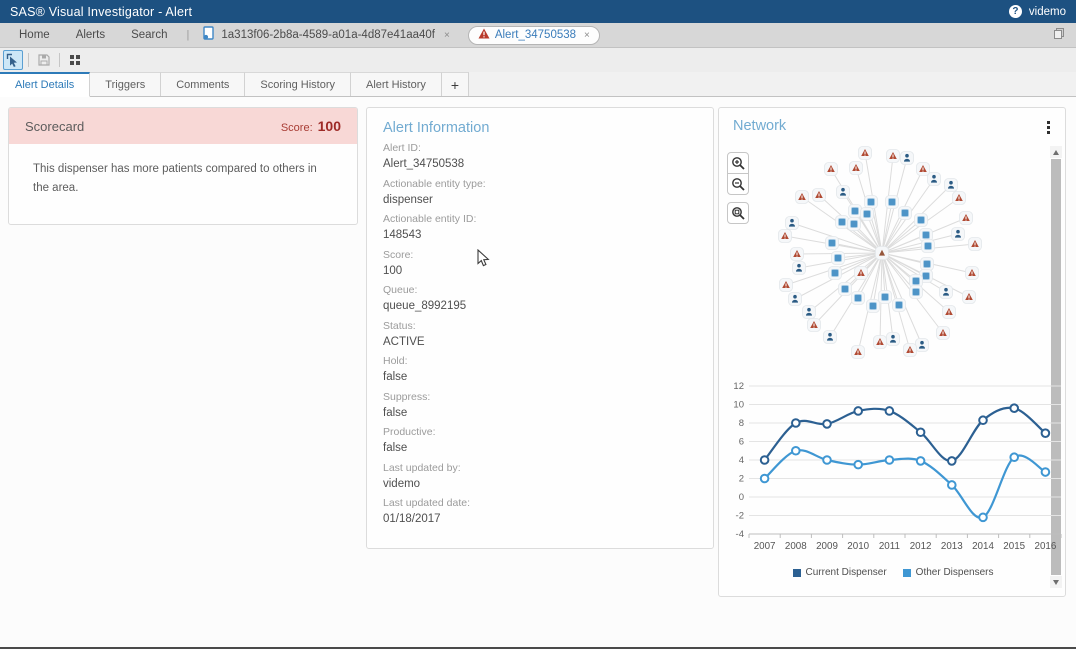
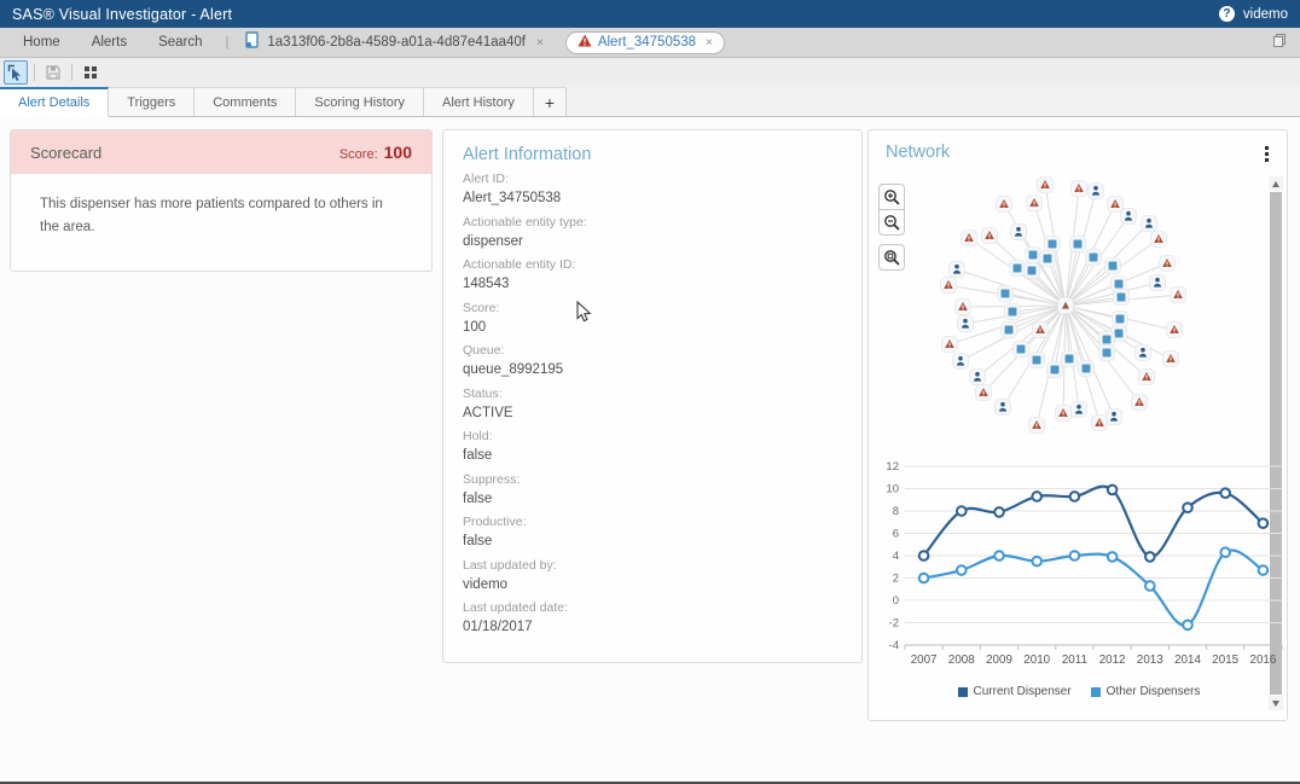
Other Dispensers/2008: 5 -> 3
Current Dispenser/2012: 7 -> 10
